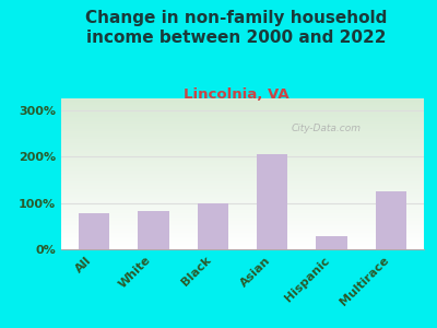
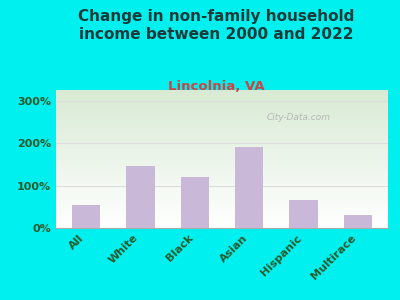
All: 78% -> 55%
White: 82% -> 145%
Black: 100% -> 120%
Asian: 205% -> 190%
Hispanic: 28% -> 65%
Multirace: 125% -> 30%
